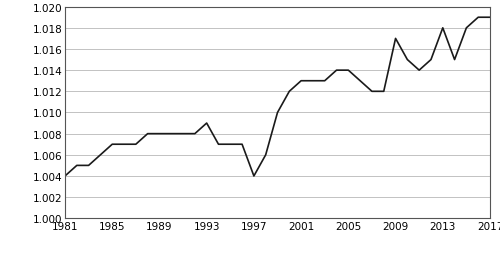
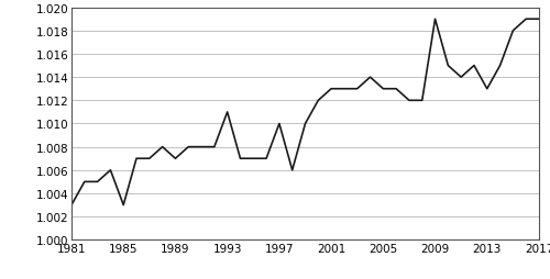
1981: 1.004 -> 1.003
1985: 1.007 -> 1.003
1989: 1.008 -> 1.007
1993: 1.009 -> 1.011
1997: 1.004 -> 1.010
2005: 1.014 -> 1.013
2009: 1.017 -> 1.019
2013: 1.018 -> 1.013
